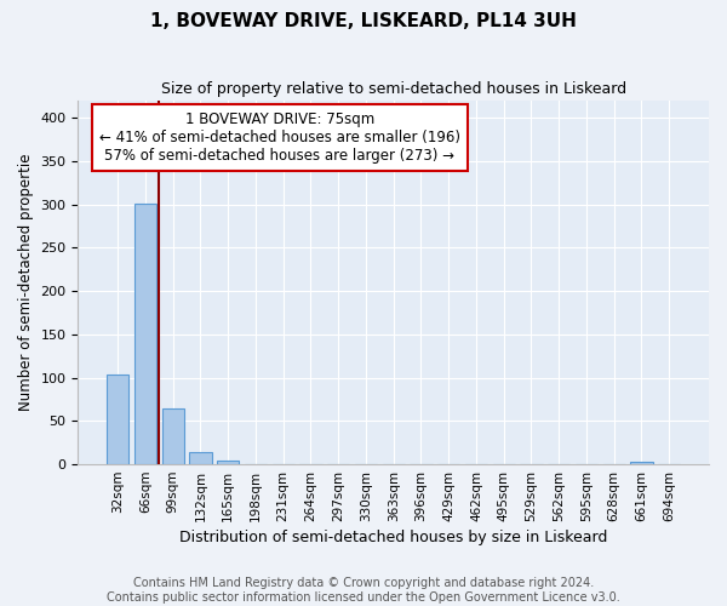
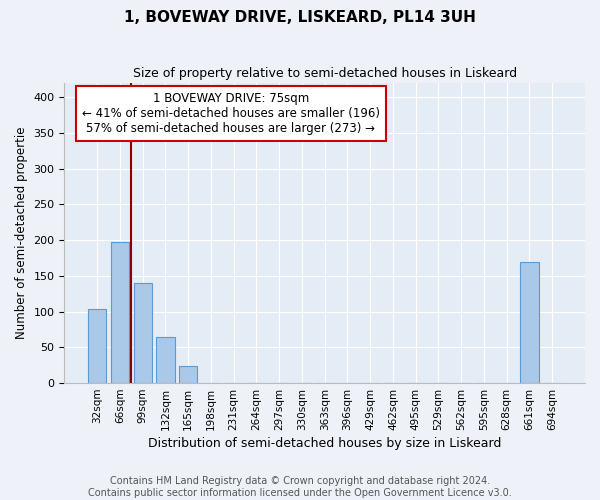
66sqm: 301 -> 198
99sqm: 65 -> 140
132sqm: 14 -> 64
165sqm: 4 -> 24
661sqm: 3 -> 170
